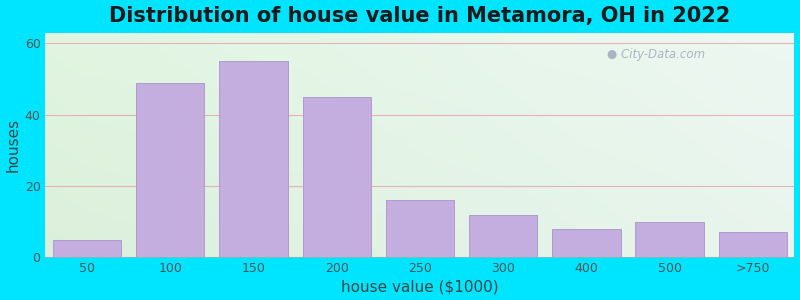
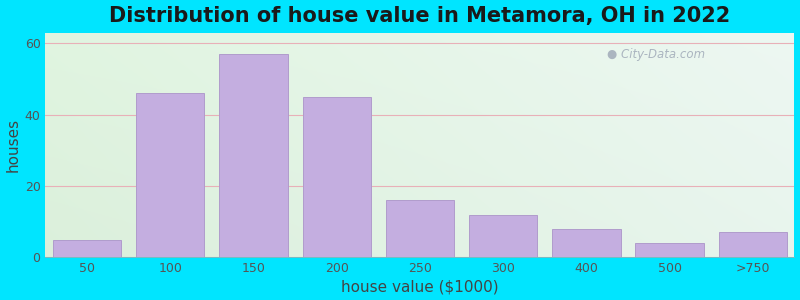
100: 49 -> 46
150: 55 -> 57
500: 10 -> 4
